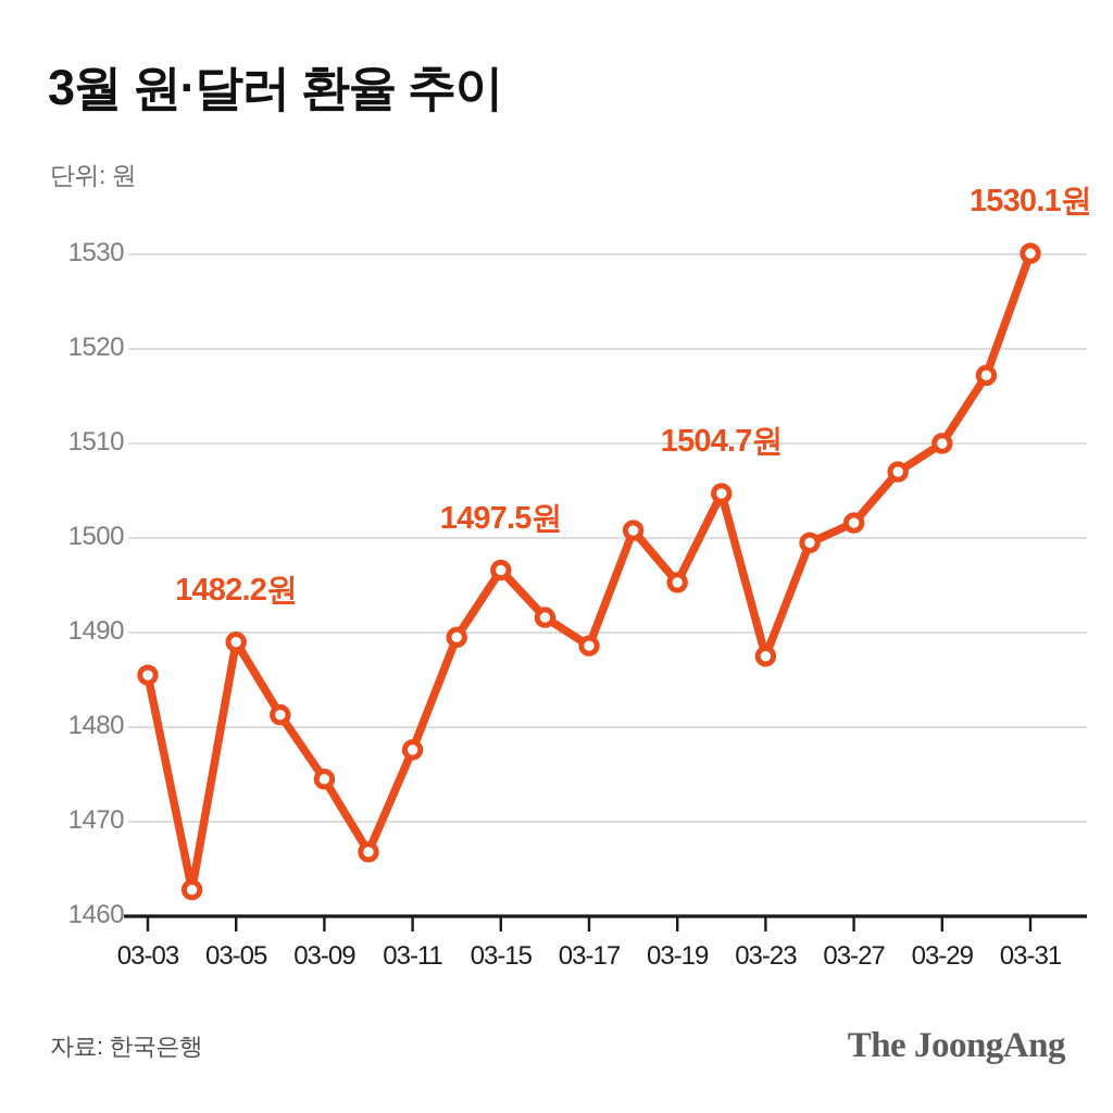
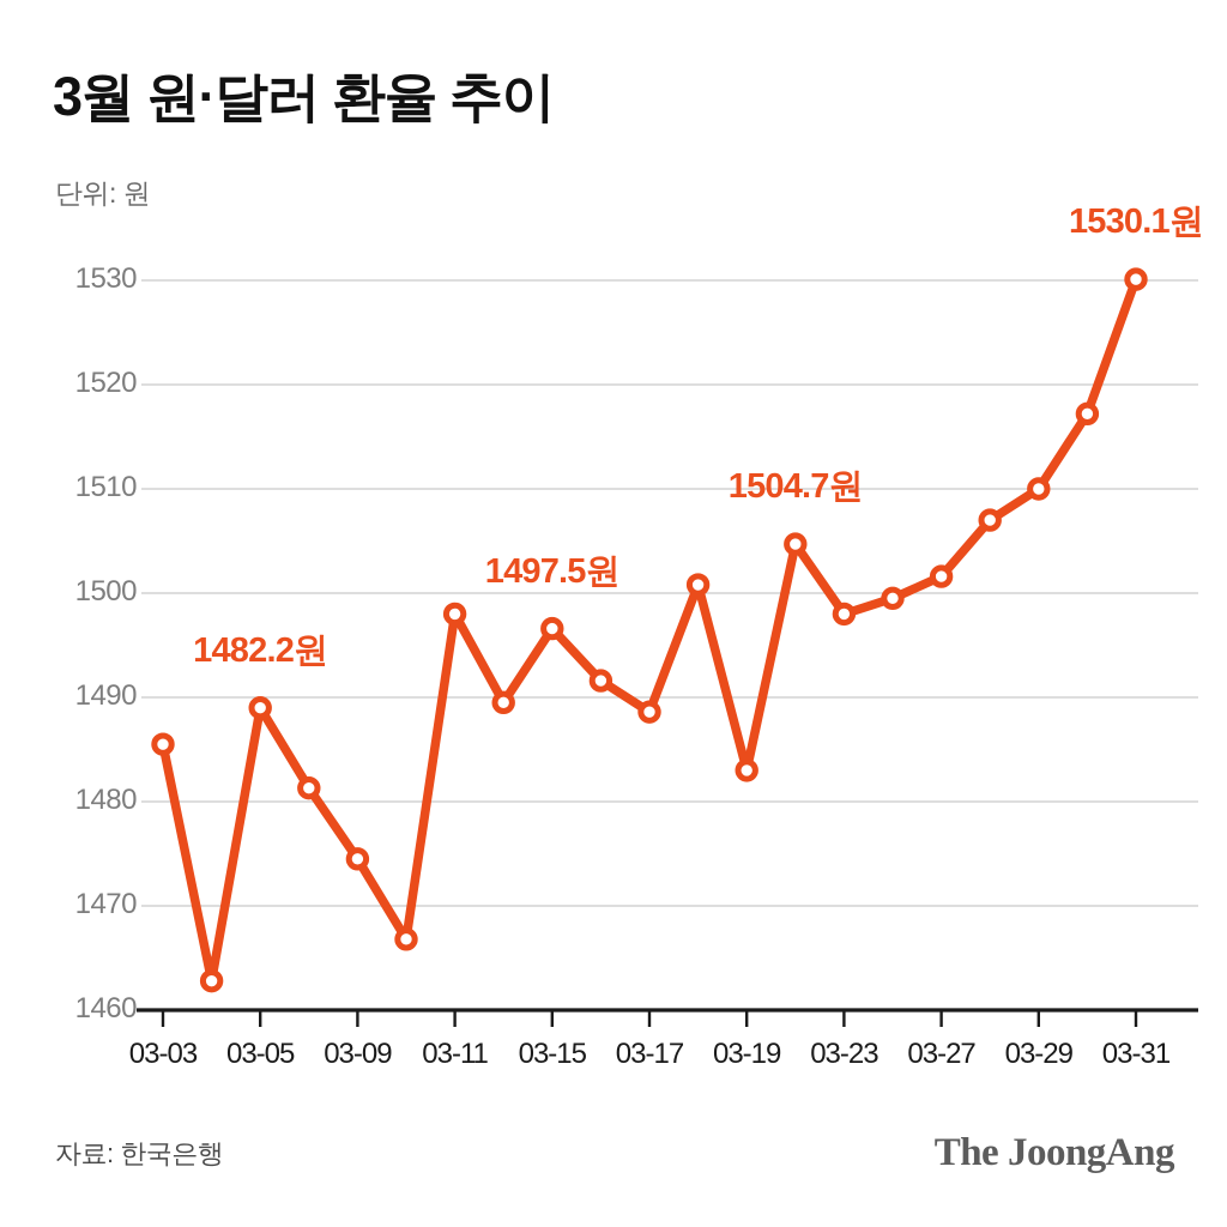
03-11: 1478 -> 1498
03-19: 1495 -> 1483
03-23: 1488 -> 1498
